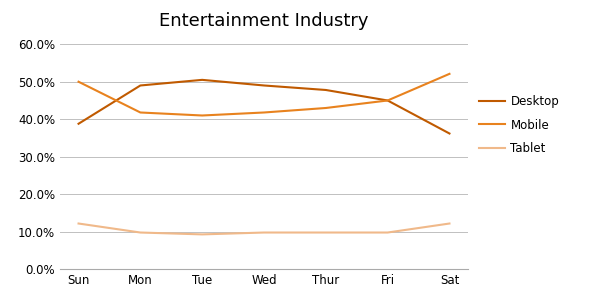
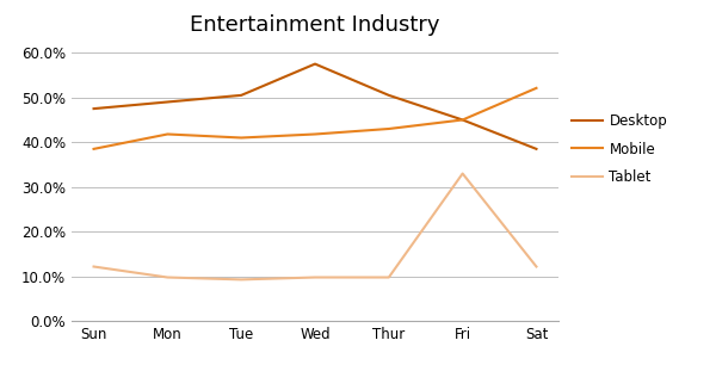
Desktop/Sun: 38.8% -> 47.5%
Mobile/Sun: 50.0% -> 38.5%
Desktop/Wed: 49.0% -> 57.5%
Desktop/Thur: 47.8% -> 50.5%
Tablet/Fri: 9.8% -> 33.0%
Desktop/Sat: 36.2% -> 38.5%
